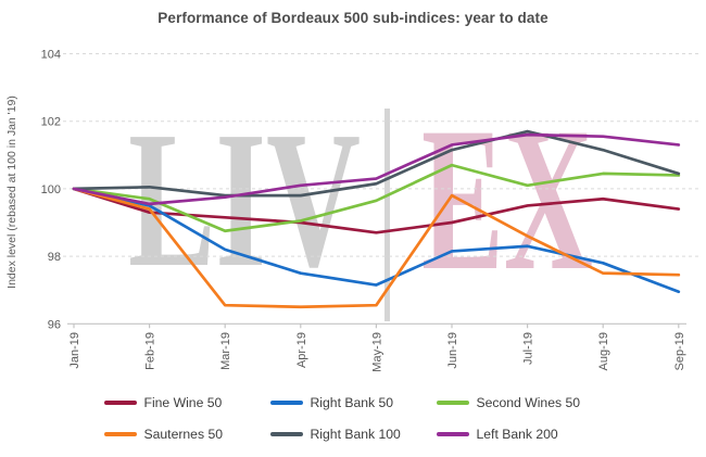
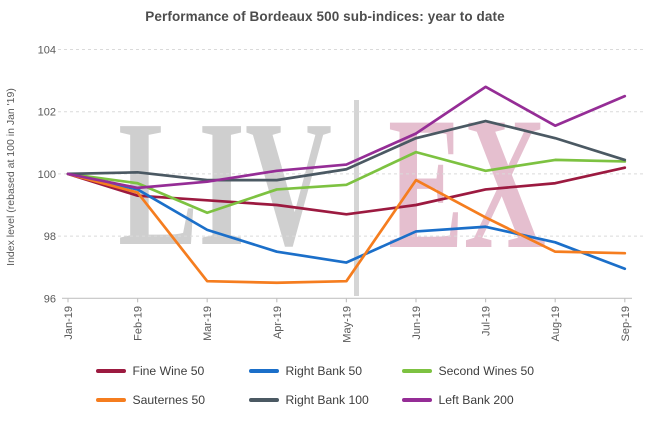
Second Wines 50/Apr-19: 99.0 -> 99.5
Left Bank 200/Jul-19: 101.6 -> 102.8
Fine Wine 50/Sep-19: 99.4 -> 100.2
Left Bank 200/Sep-19: 101.3 -> 102.5
